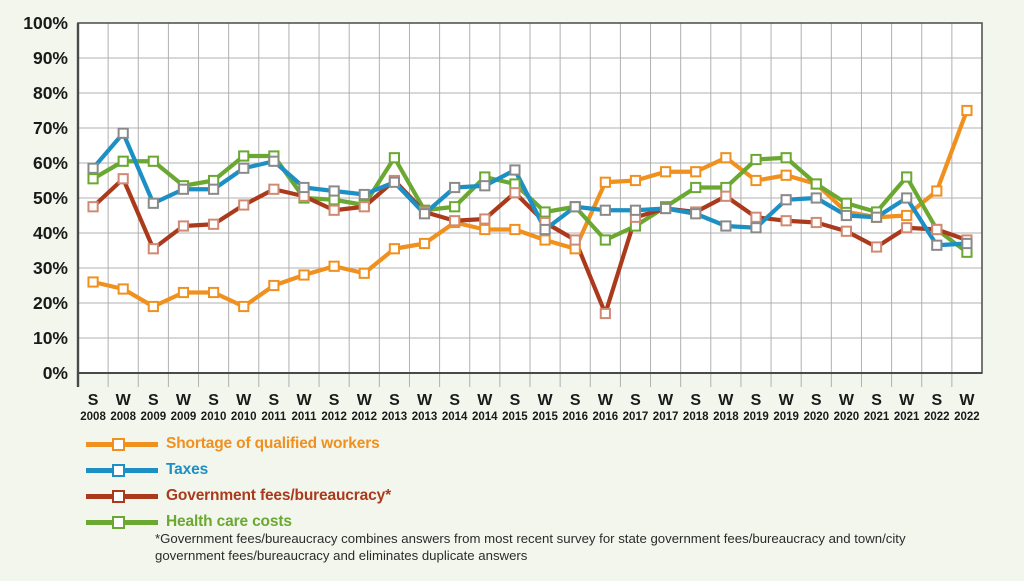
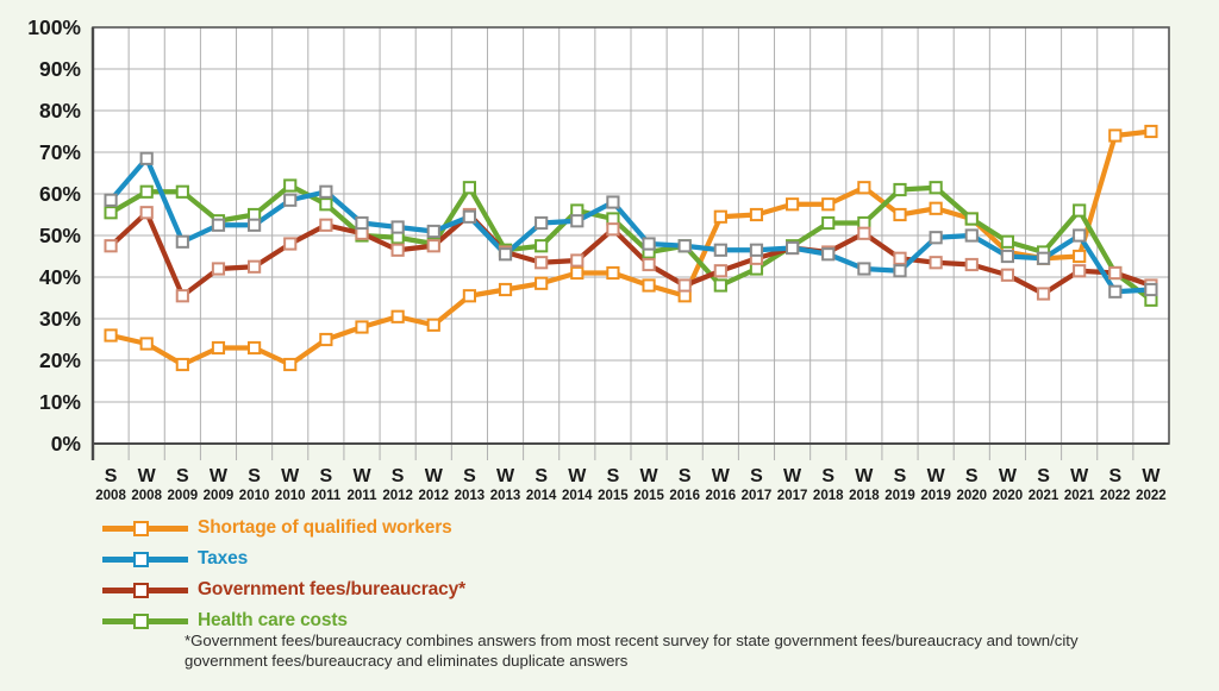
Health care costs/S 2011: 62% -> 58%
Shortage of qualified workers/S 2014: 43% -> 38%
Taxes/W 2015: 41% -> 48%
Government fees/bureaucracy*/W 2016: 17% -> 42%
Shortage of qualified workers/S 2022: 52% -> 74%
